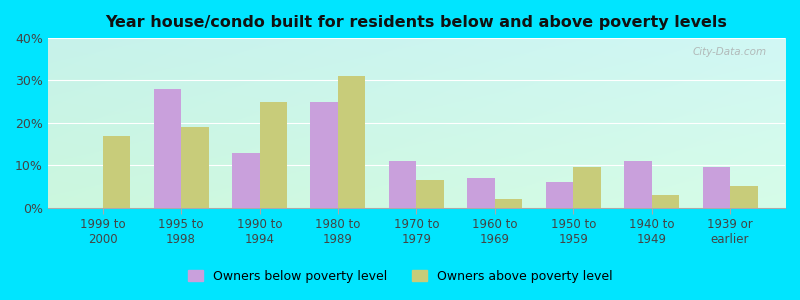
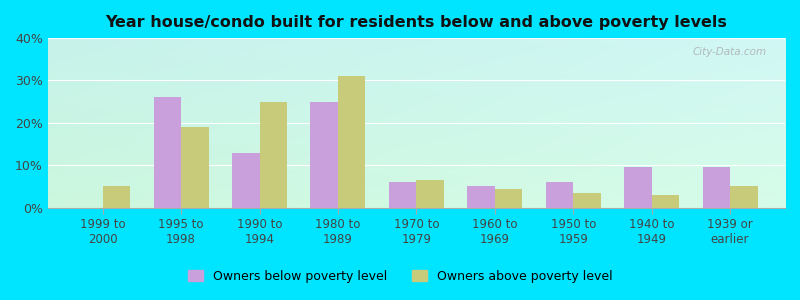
Owners above poverty level/1999 to 2000: 17.0% -> 5.0%
Owners below poverty level/1995 to 1998: 28.0% -> 26.0%
Owners below poverty level/1970 to 1979: 11.0% -> 6.0%
Owners below poverty level/1960 to 1969: 7.0% -> 5.0%
Owners above poverty level/1960 to 1969: 2.0% -> 4.5%
Owners above poverty level/1950 to 1959: 9.5% -> 3.5%
Owners below poverty level/1940 to 1949: 11.0% -> 9.5%
